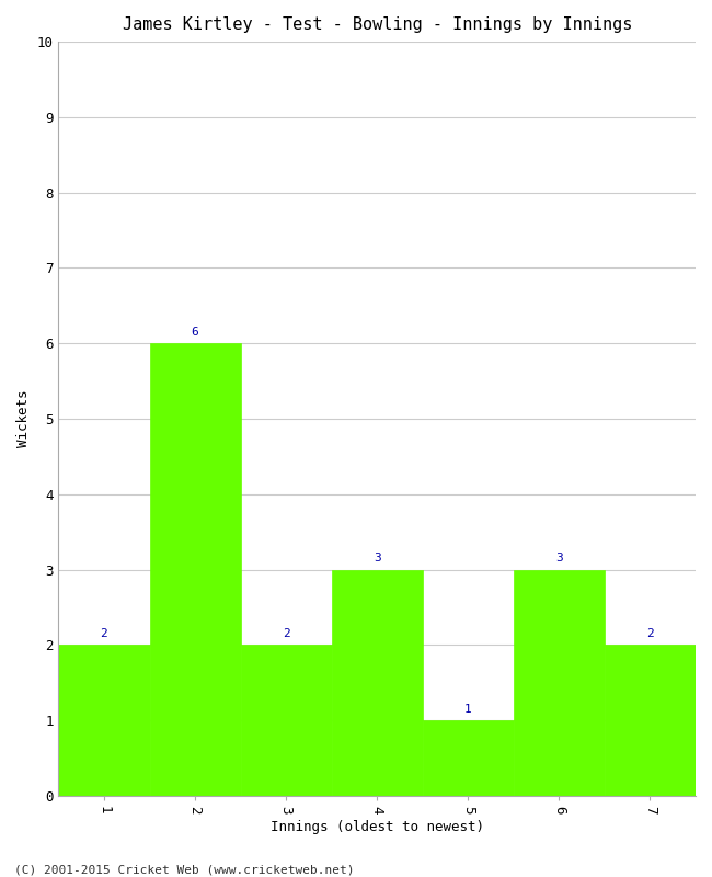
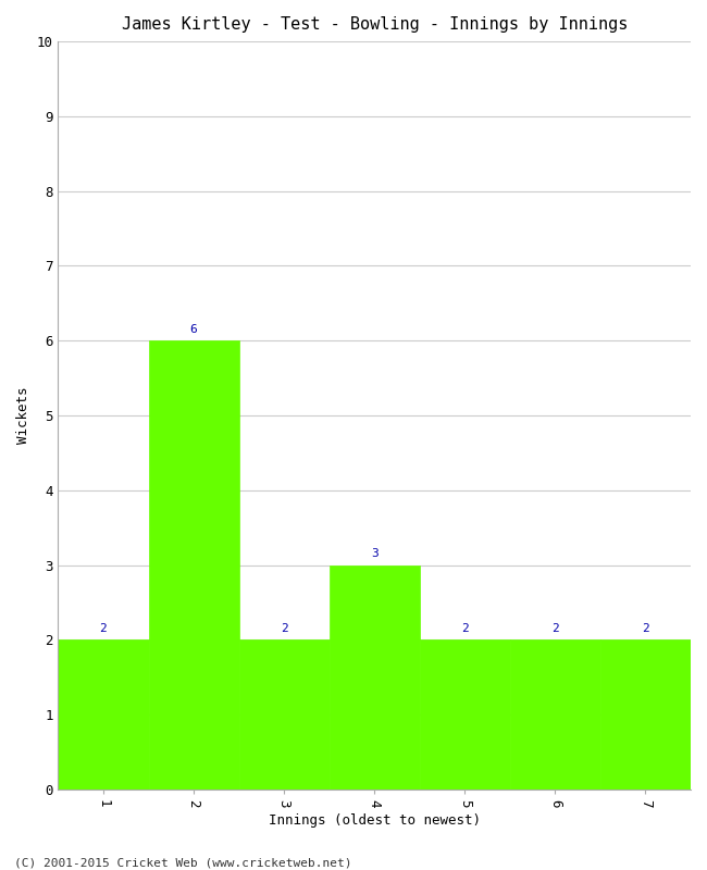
5: 1 -> 2
6: 3 -> 2
